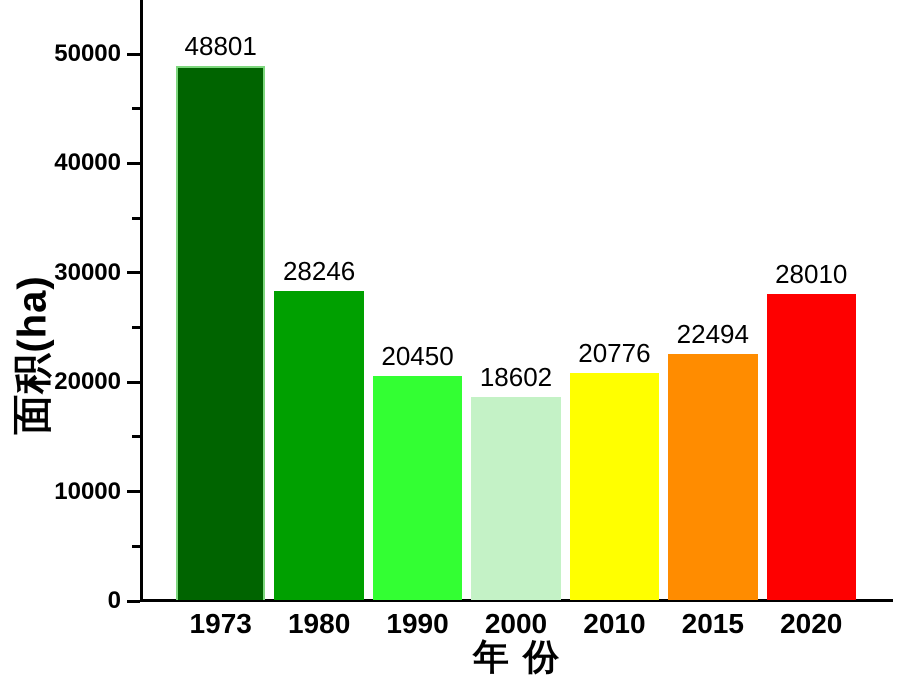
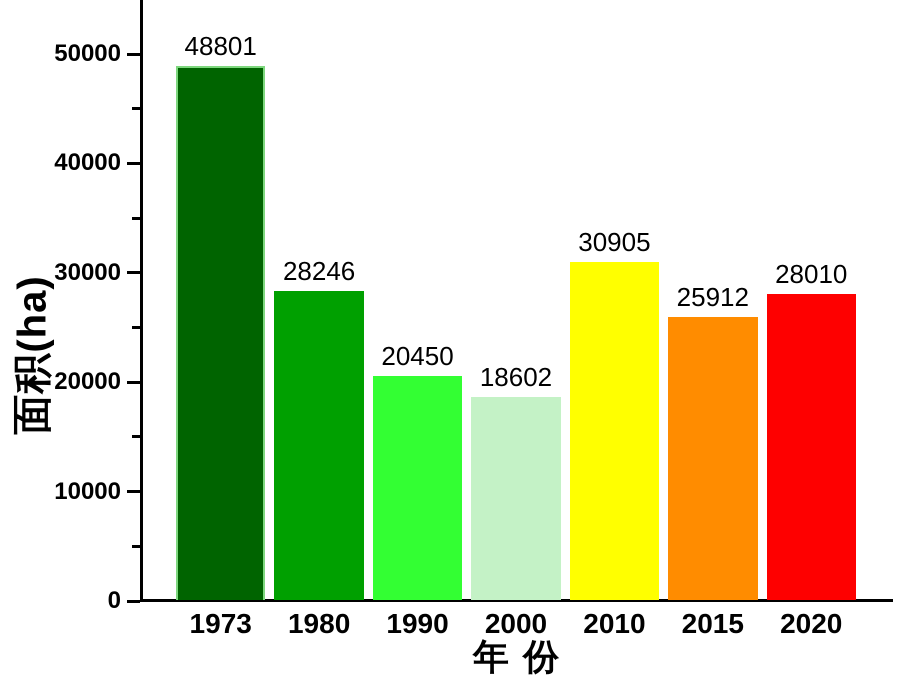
2010: 20776 -> 30905
2015: 22494 -> 25912
